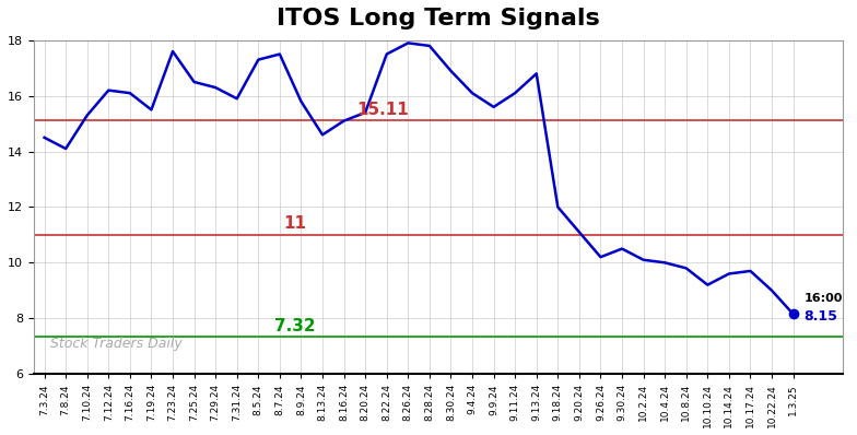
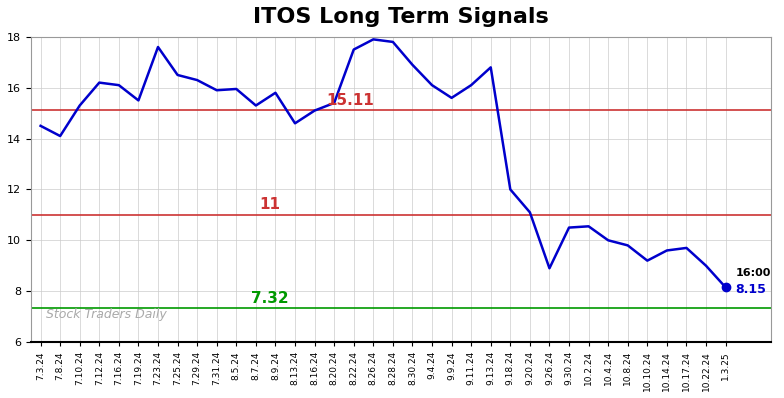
8.5.24: 17.30 -> 15.95
8.7.24: 17.50 -> 15.30
9.26.24: 10.20 -> 8.90
10.2.24: 10.10 -> 10.55
